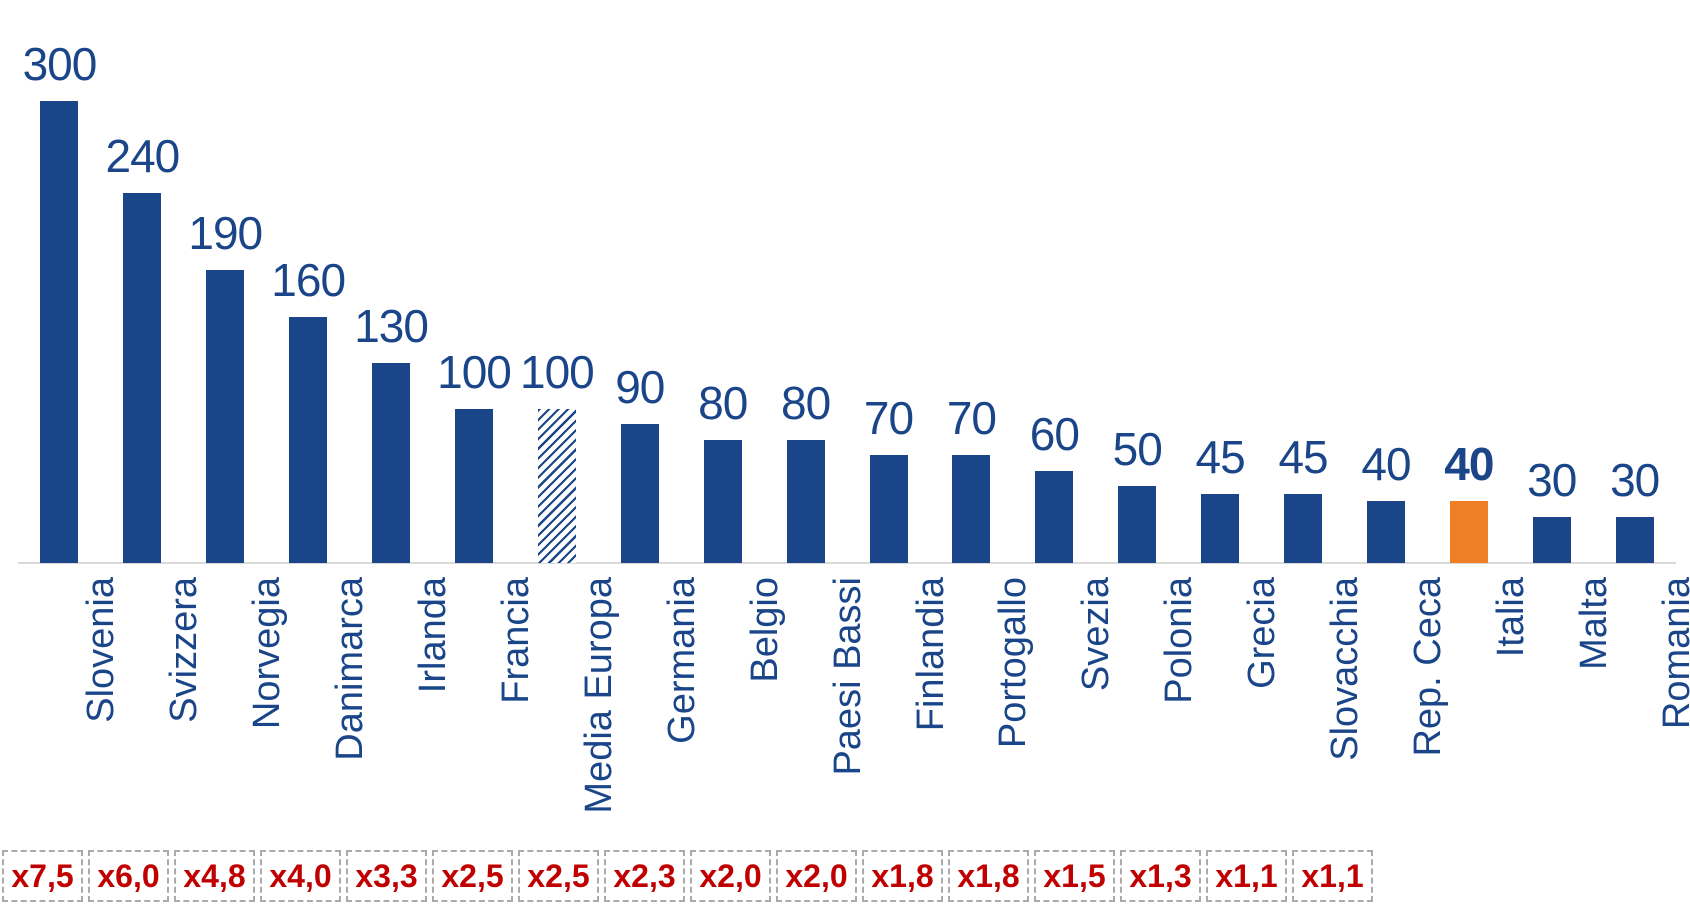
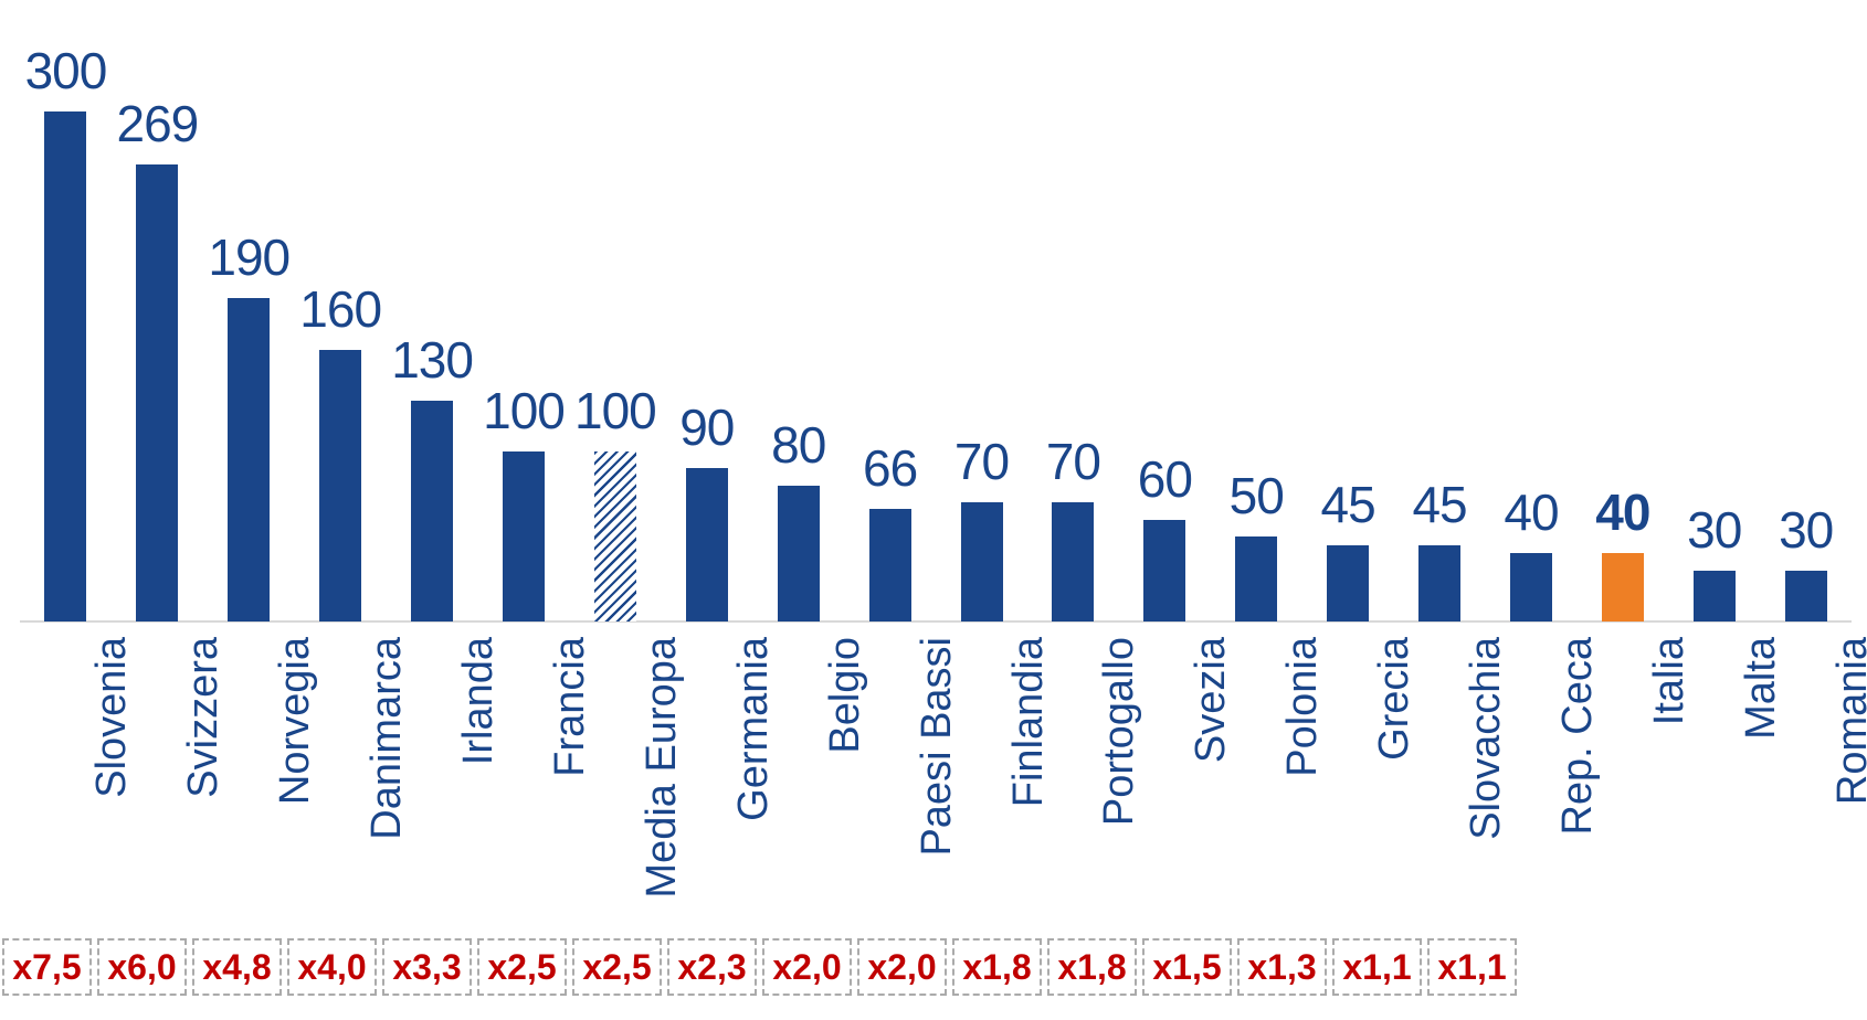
Svizzera: 240 -> 269
Paesi Bassi: 80 -> 66
